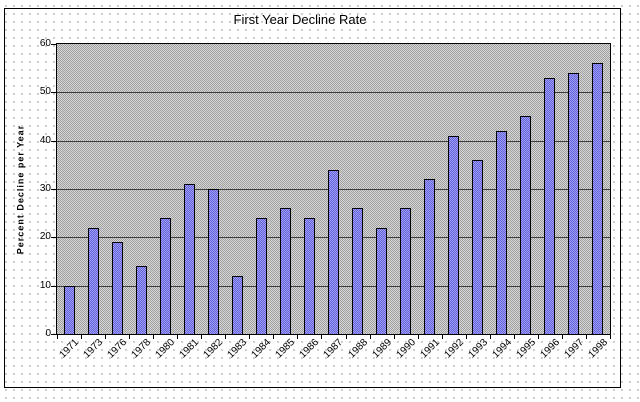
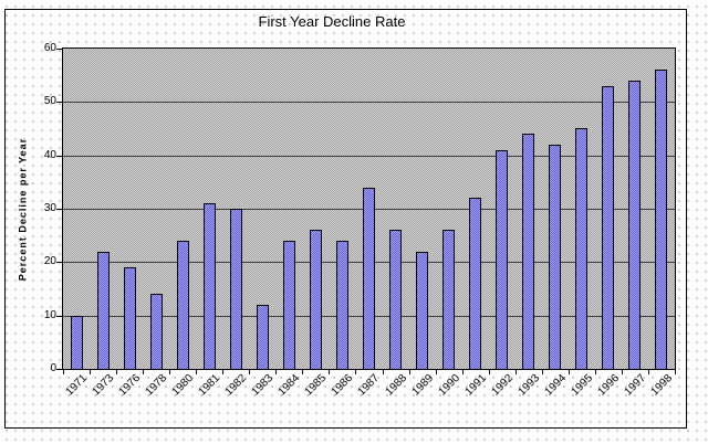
1993: 36 -> 44
